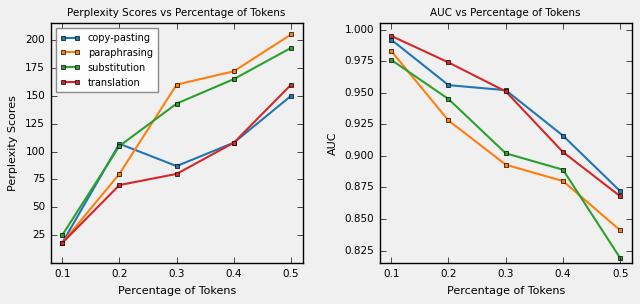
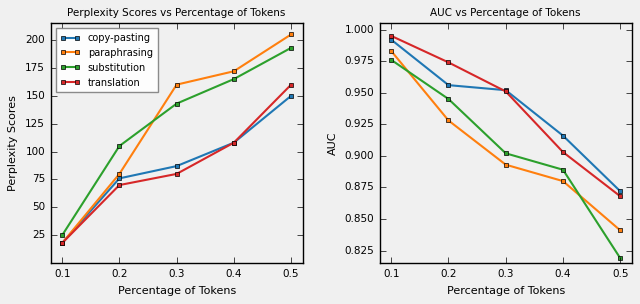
Perplexity Scores vs Percentage of Tokens/copy-pasting/0.2: 107 -> 76
